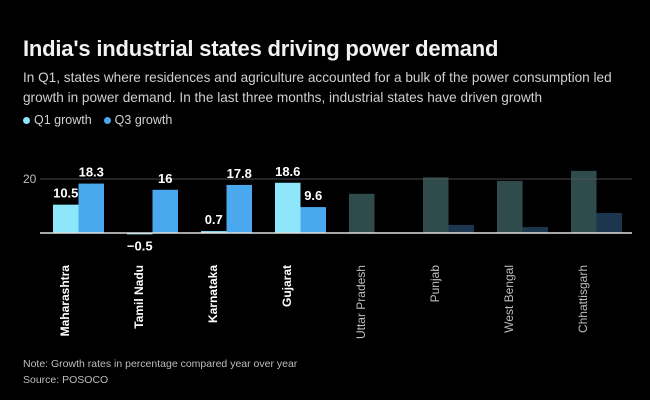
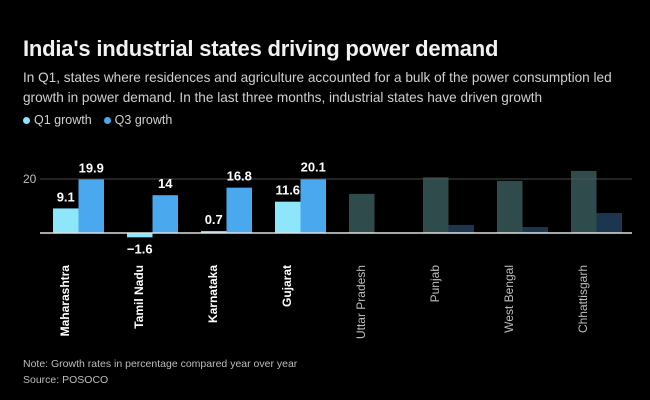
Q1 growth/Maharashtra: 10.5 -> 9.1
Q3 growth/Maharashtra: 18.3 -> 19.9
Q1 growth/Tamil Nadu: −0.5 -> −1.6
Q3 growth/Tamil Nadu: 16 -> 14
Q3 growth/Karnataka: 17.8 -> 16.8
Q1 growth/Gujarat: 18.6 -> 11.6
Q3 growth/Gujarat: 9.6 -> 20.1
